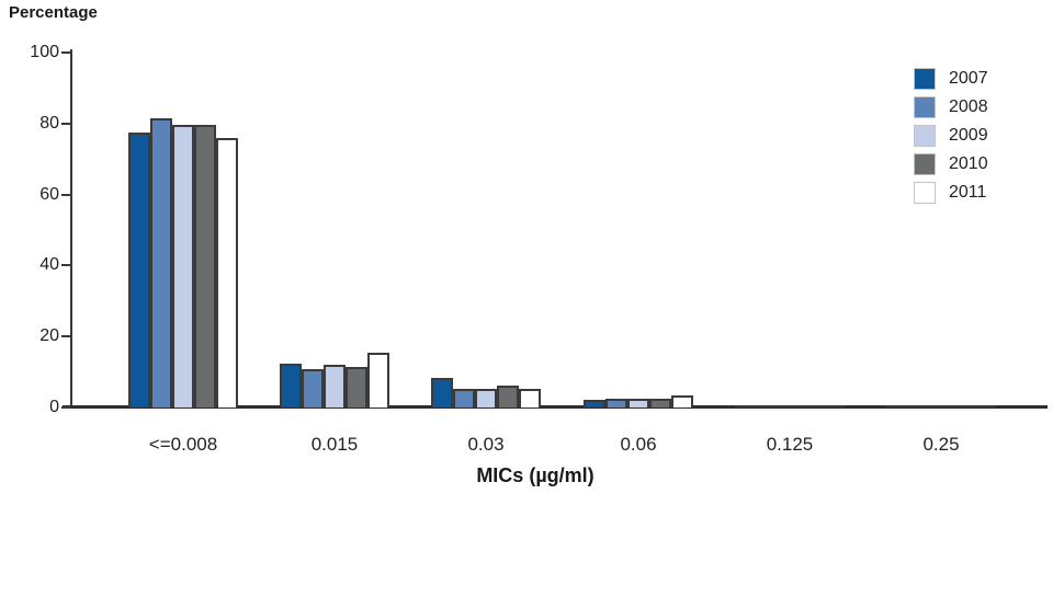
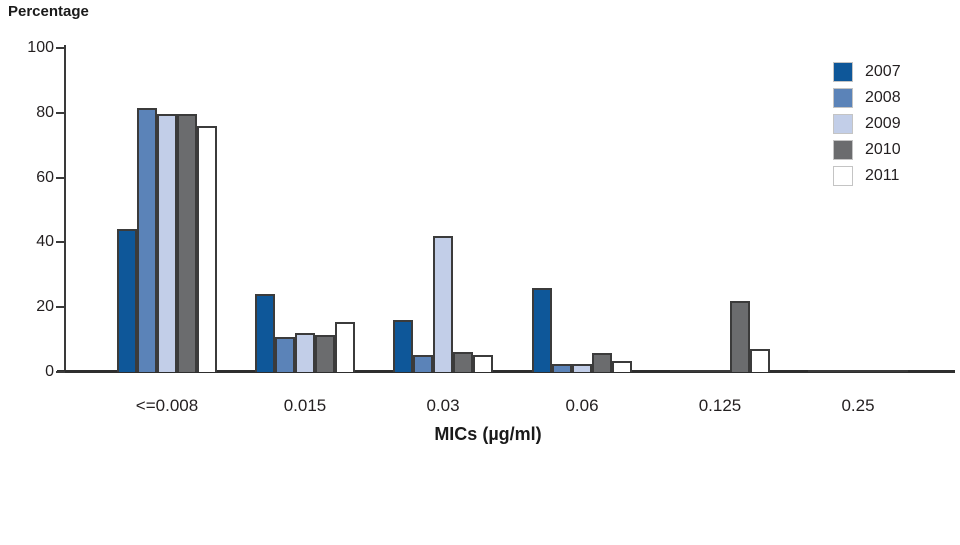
2007/<=0.008: 77 -> 44
2007/0.015: 12 -> 24
2007/0.03: 8 -> 16
2009/0.03: 5 -> 42
2007/0.06: 2 -> 26
2010/0.06: 3 -> 6
2010/0.125: 1 -> 22
2011/0.125: 1 -> 7
